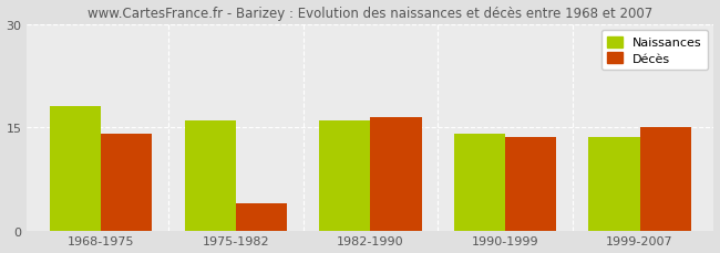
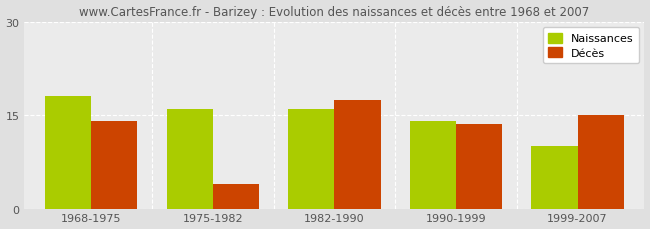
Décès/1982-1990: 16.5 -> 17.4
Naissances/1999-2007: 13.5 -> 10.0
